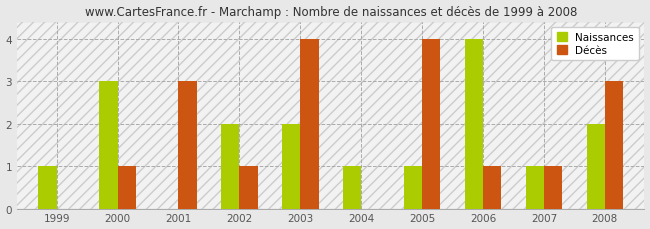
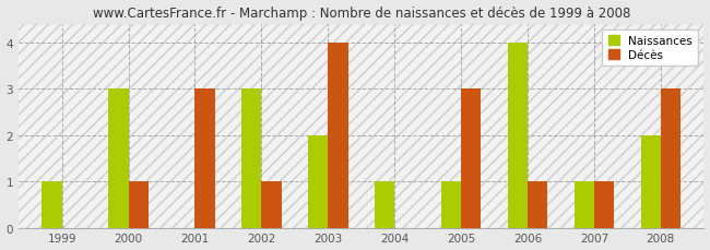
Naissances/2002: 2 -> 3
Décès/2005: 4 -> 3
